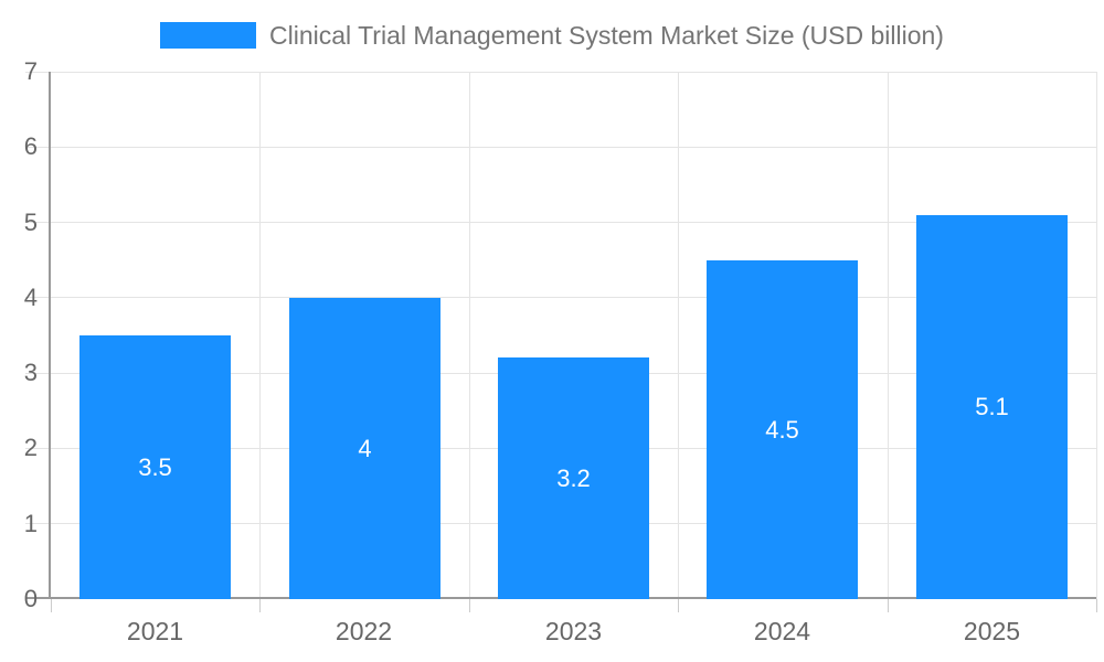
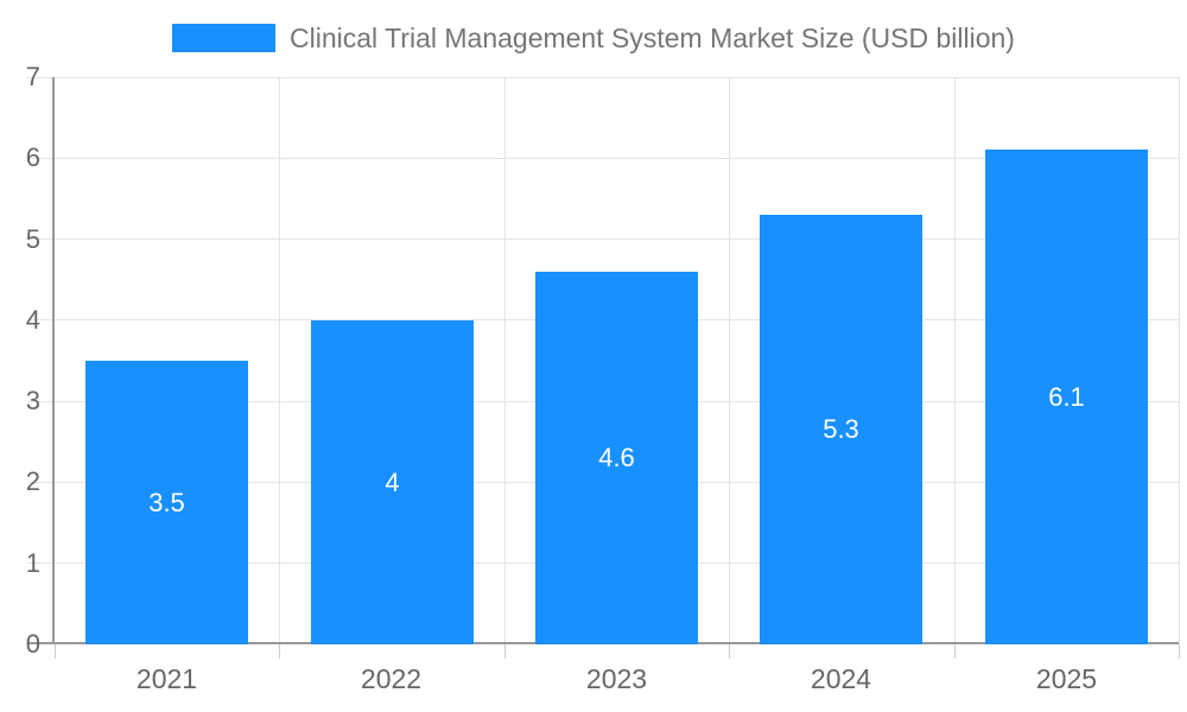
2023: 3.2 -> 4.6
2024: 4.5 -> 5.3
2025: 5.1 -> 6.1
